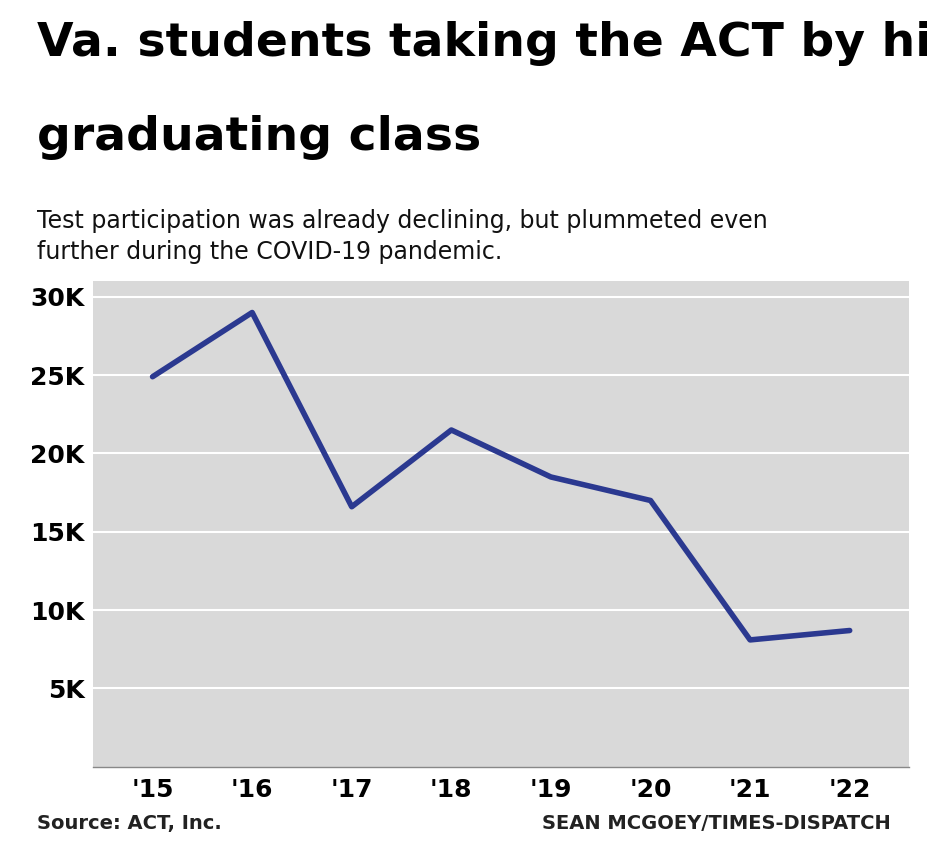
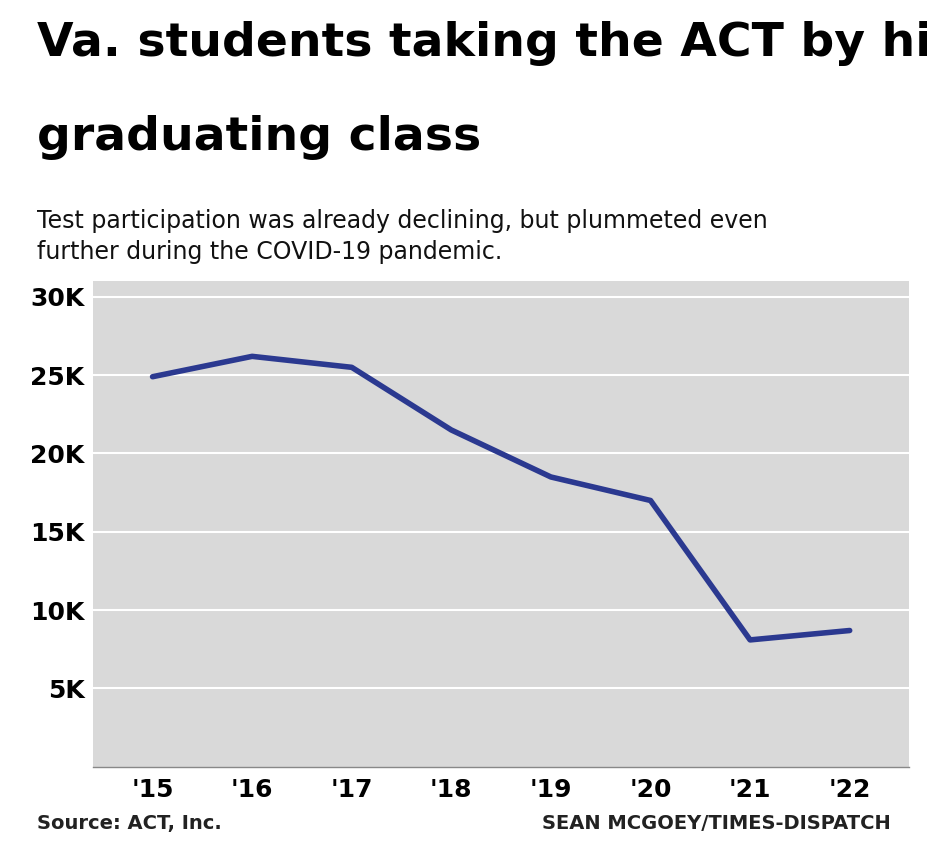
'16: 29.0K -> 26.2K
'17: 16.6K -> 25.5K
